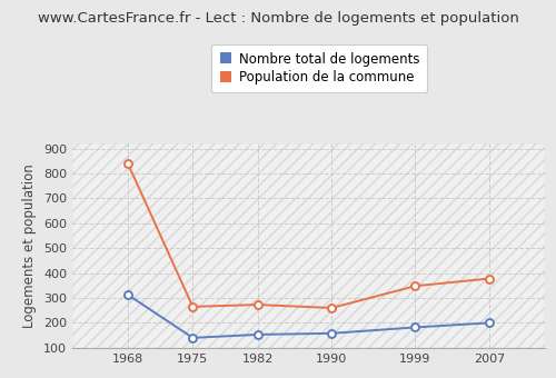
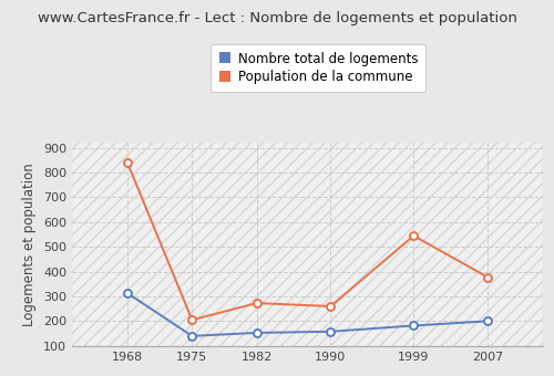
Population de la commune/1975: 265 -> 205
Population de la commune/1999: 348 -> 545
